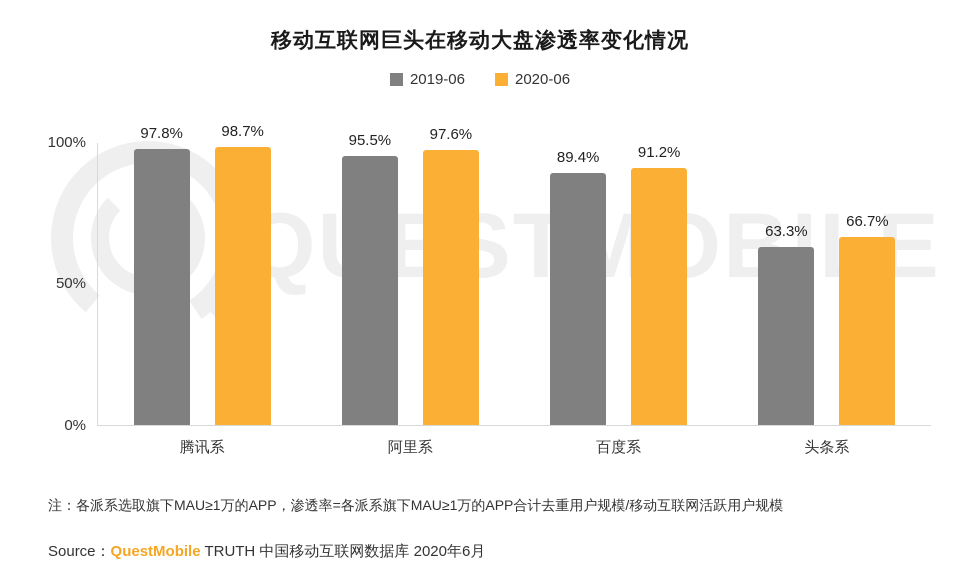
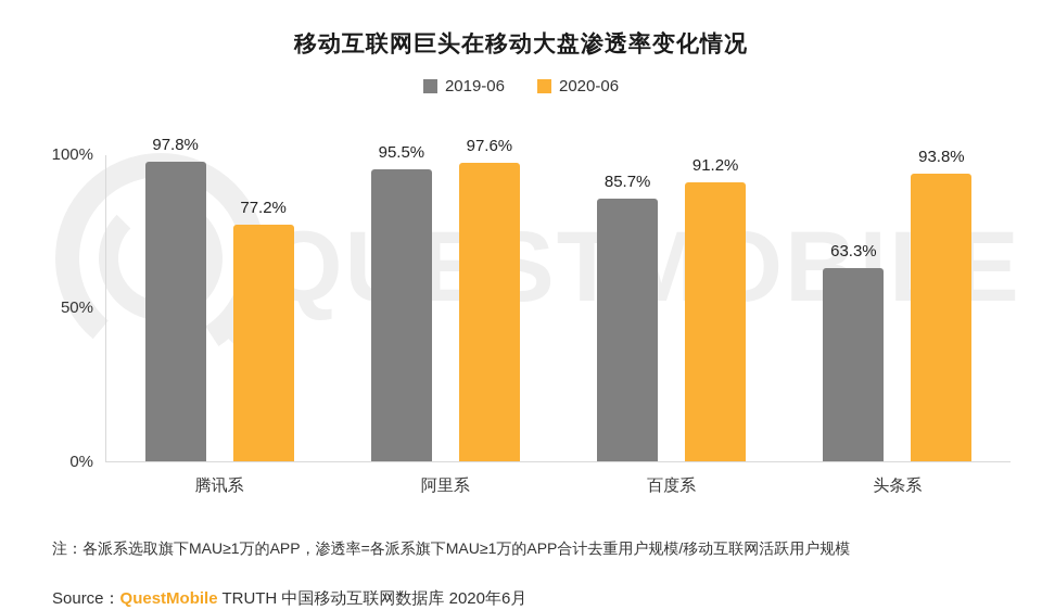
2020-06/腾讯系: 98.7% -> 77.2%
2019-06/百度系: 89.4% -> 85.7%
2020-06/头条系: 66.7% -> 93.8%
